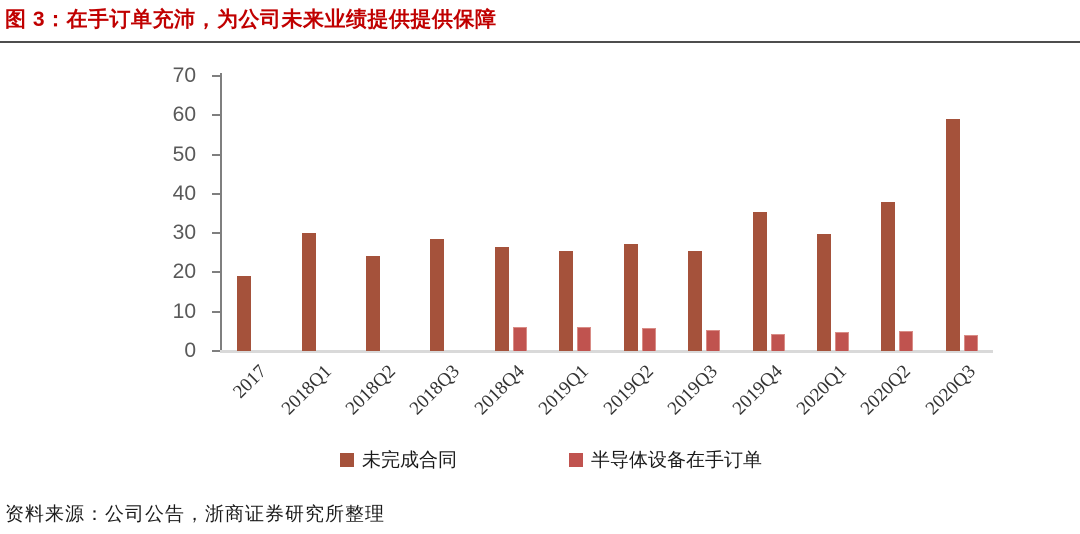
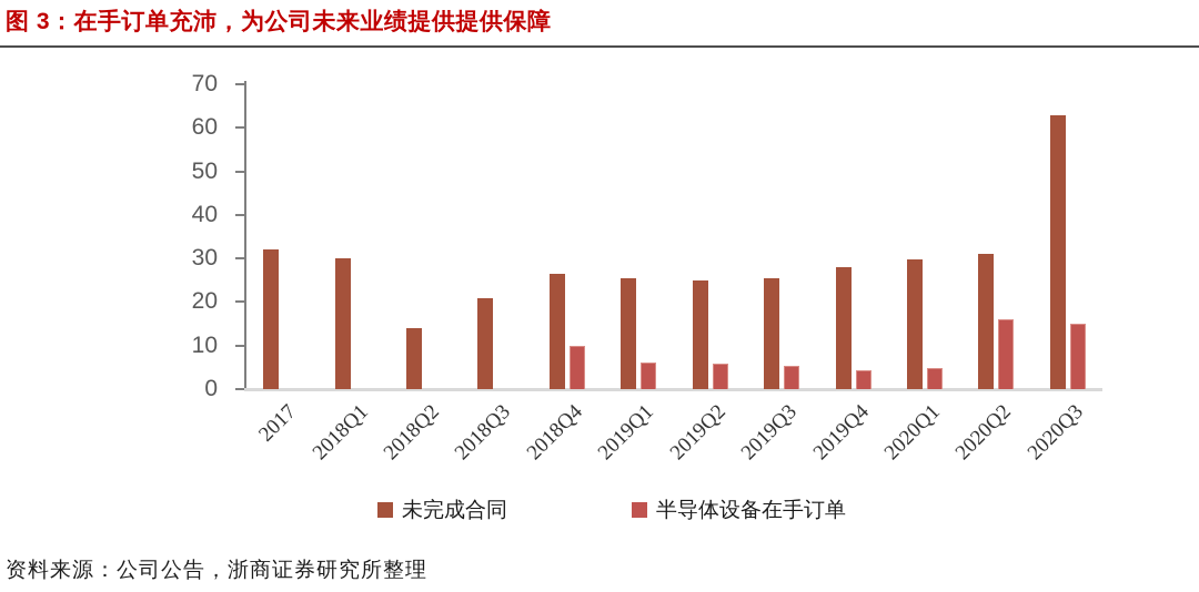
未完成合同/2017: 19 -> 32
未完成合同/2018Q2: 24 -> 14
未完成合同/2018Q3: 29 -> 21
半导体设备在手订单/2018Q4: 6 -> 10
未完成合同/2019Q2: 27 -> 25
未完成合同/2019Q4: 36 -> 28
未完成合同/2020Q2: 38 -> 31
半导体设备在手订单/2020Q2: 5 -> 16
未完成合同/2020Q3: 59 -> 63
半导体设备在手订单/2020Q3: 4 -> 15
